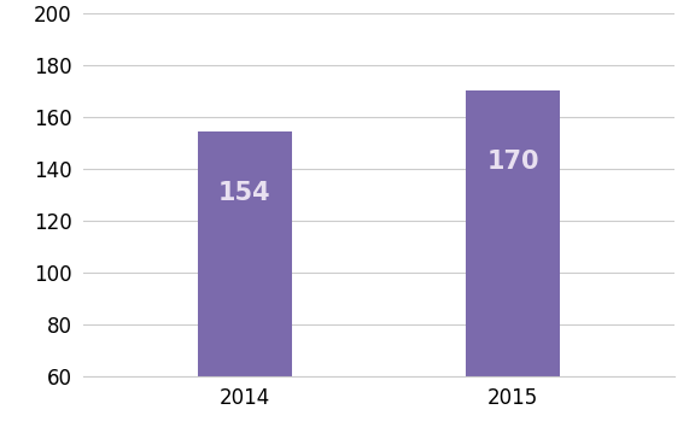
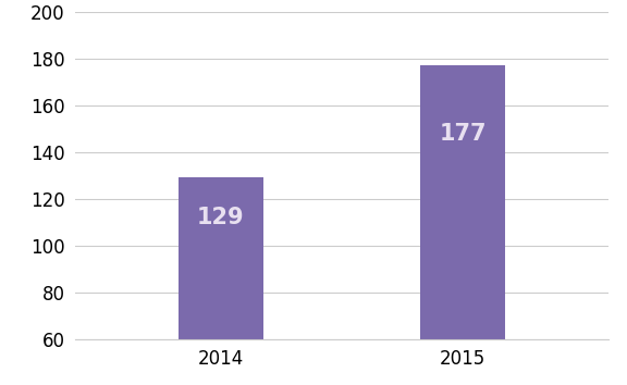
2014: 154 -> 129
2015: 170 -> 177
